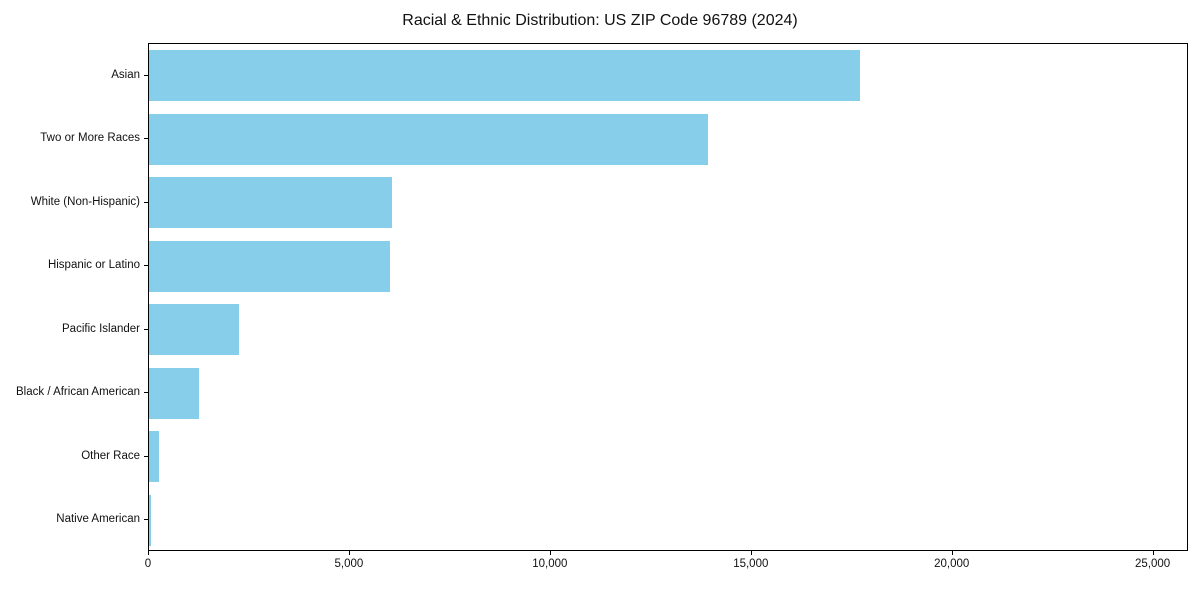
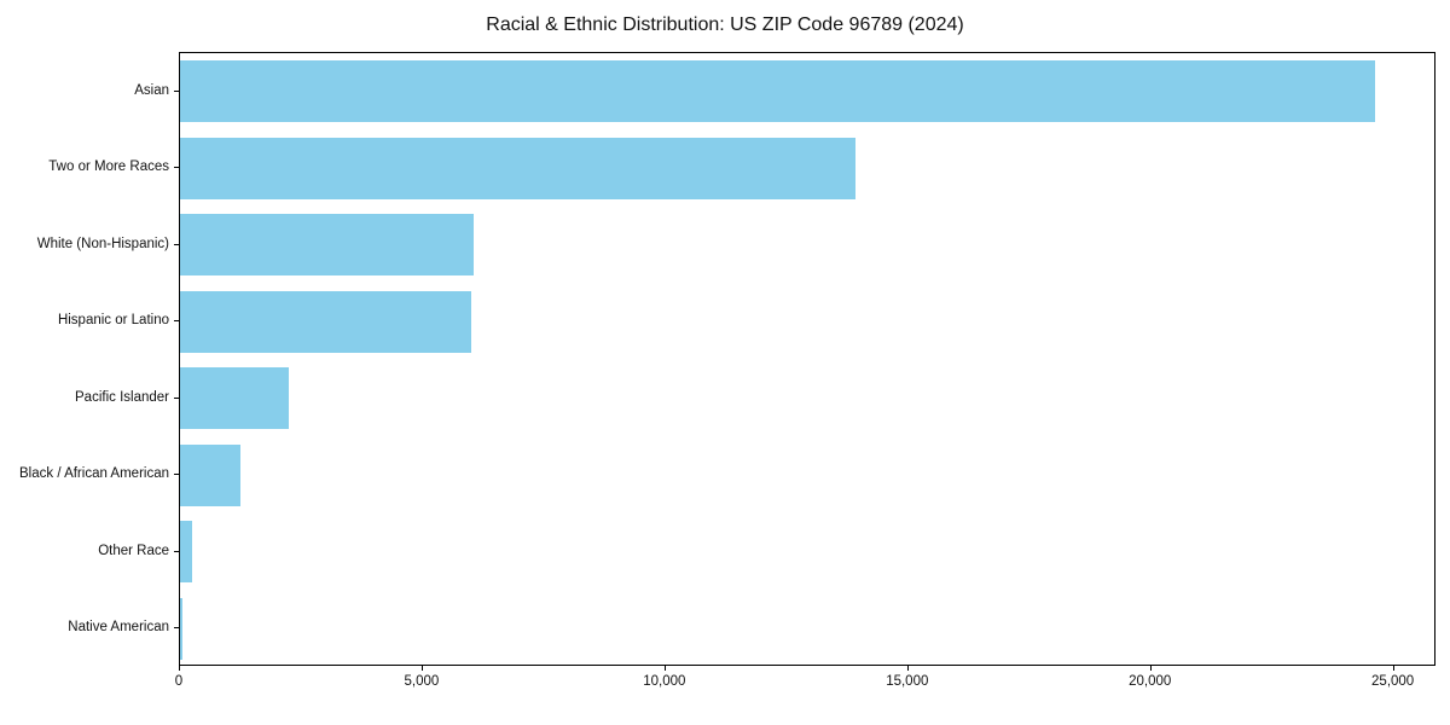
Asian: 17700 -> 24600
